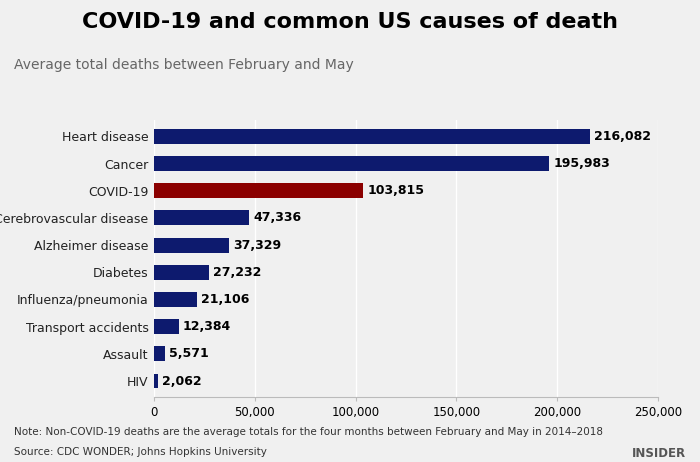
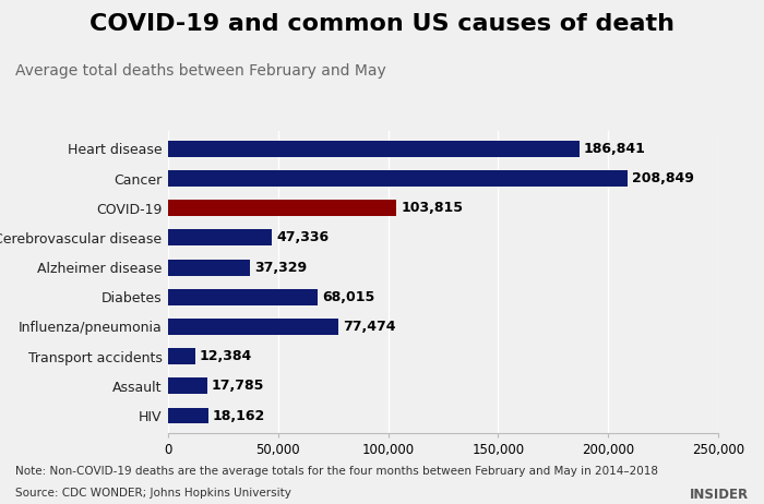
Heart disease: 216,082 -> 186,841
Cancer: 195,983 -> 208,849
Diabetes: 27,232 -> 68,015
Influenza/pneumonia: 21,106 -> 77,474
Assault: 5,571 -> 17,785
HIV: 2,062 -> 18,162
